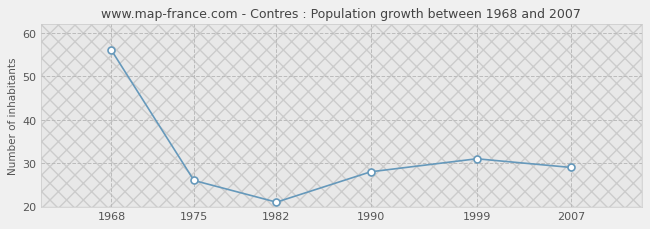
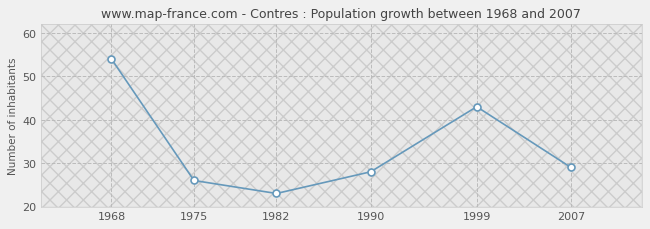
1968: 56 -> 54
1982: 21 -> 23
1999: 31 -> 43
